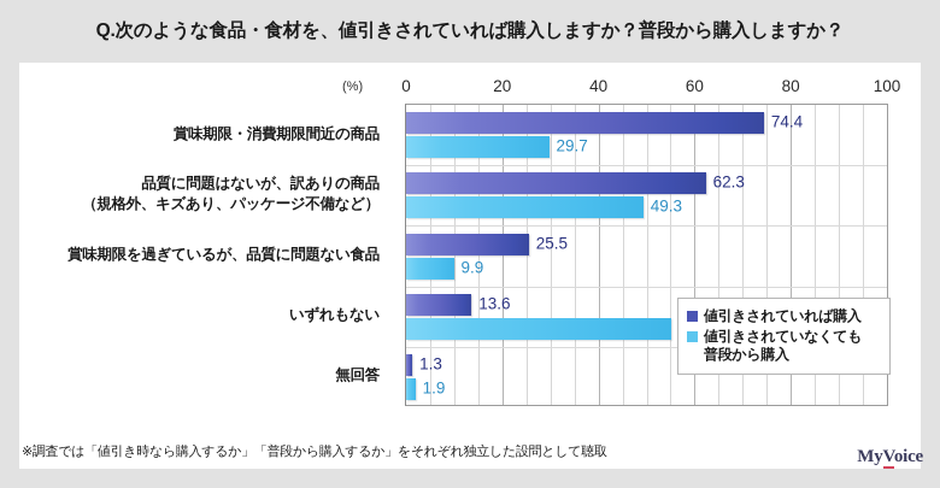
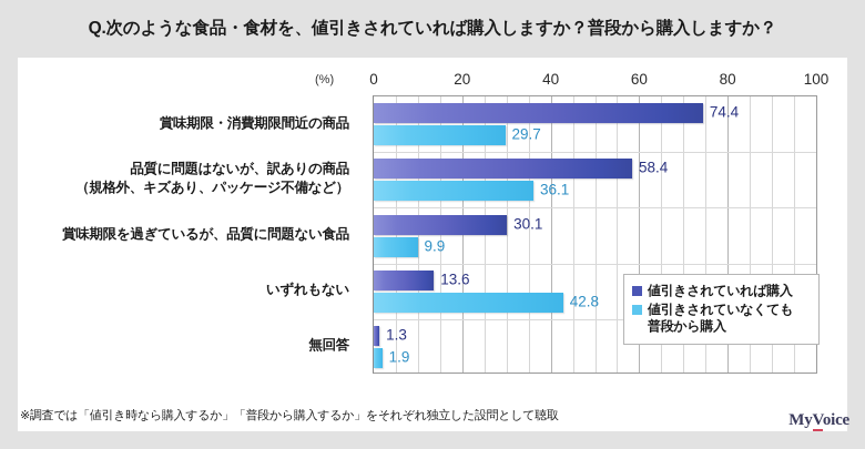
値引きされていれば購入/品質に問題はないが、訳ありの商品（規格外、キズあり、パッケージ不備など）: 62.3 -> 58.4
値引きされていなくても普段から購入/品質に問題はないが、訳ありの商品（規格外、キズあり、パッケージ不備など）: 49.3 -> 36.1
値引きされていれば購入/賞味期限を過ぎているが、品質に問題ない食品: 25.5 -> 30.1
値引きされていなくても普段から購入/いずれもない: 55.1 -> 42.8
